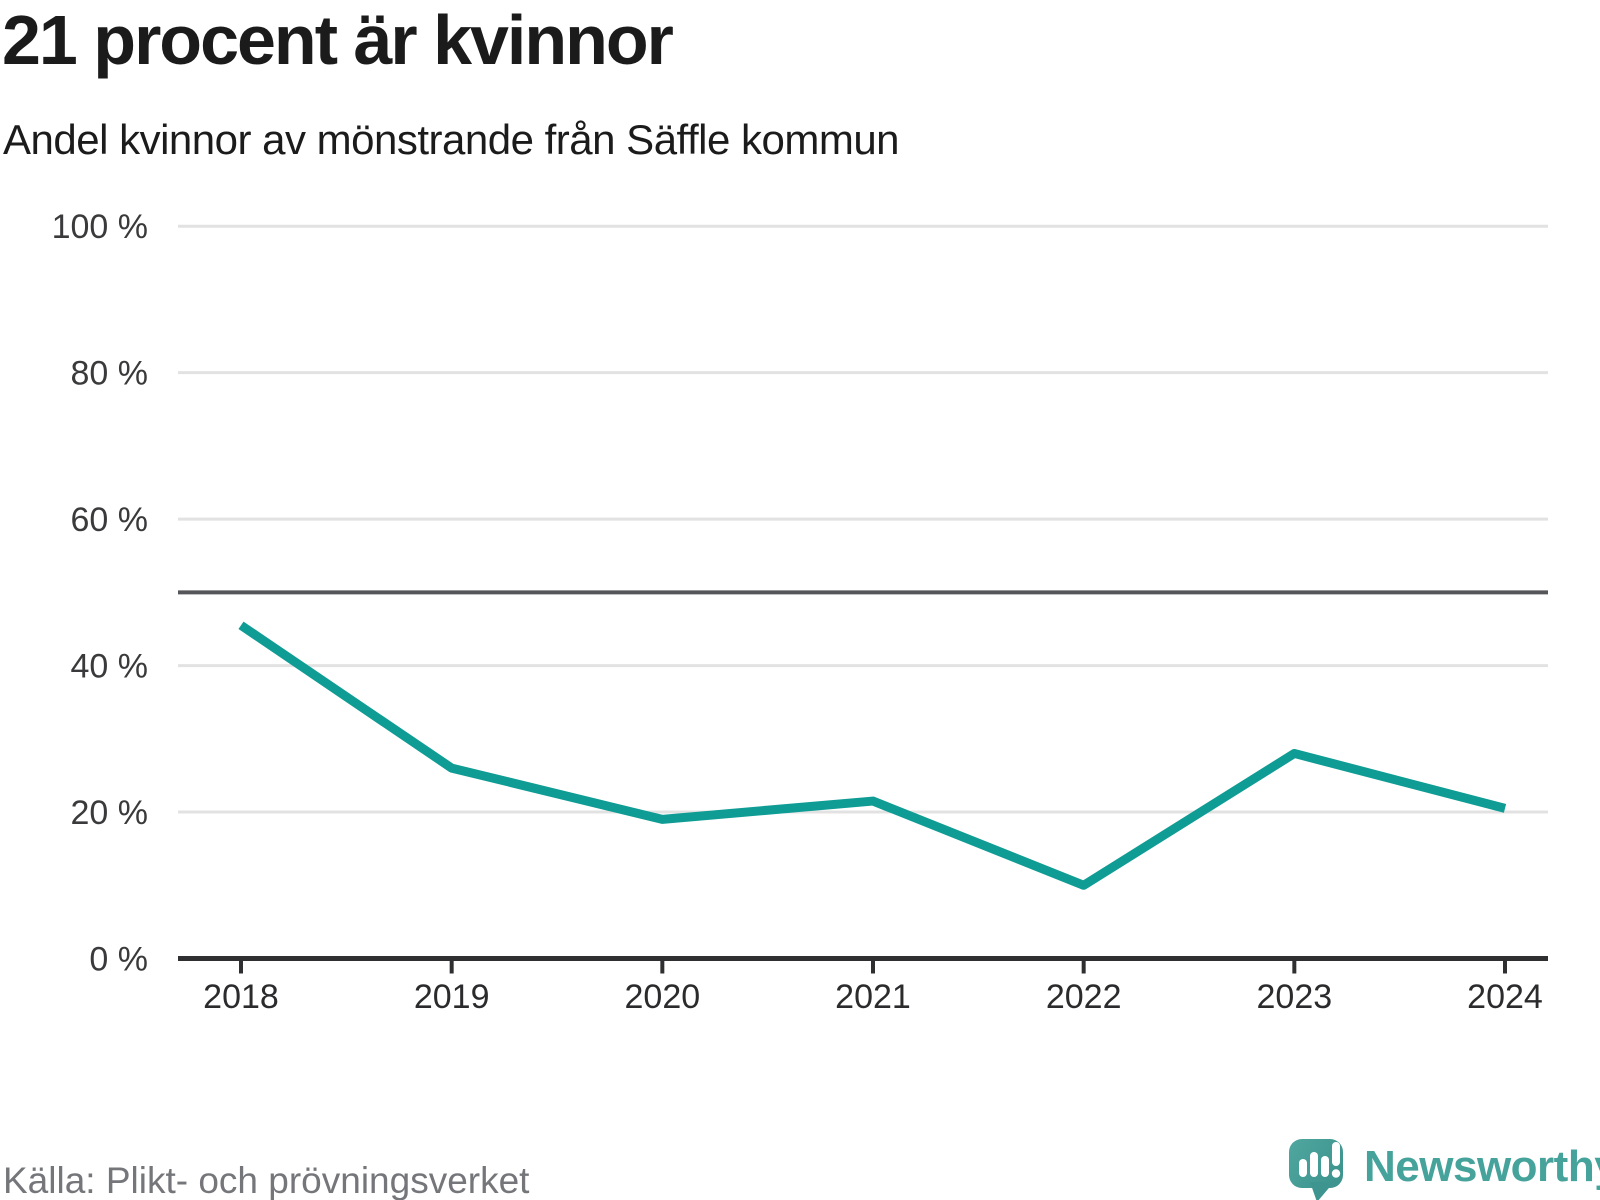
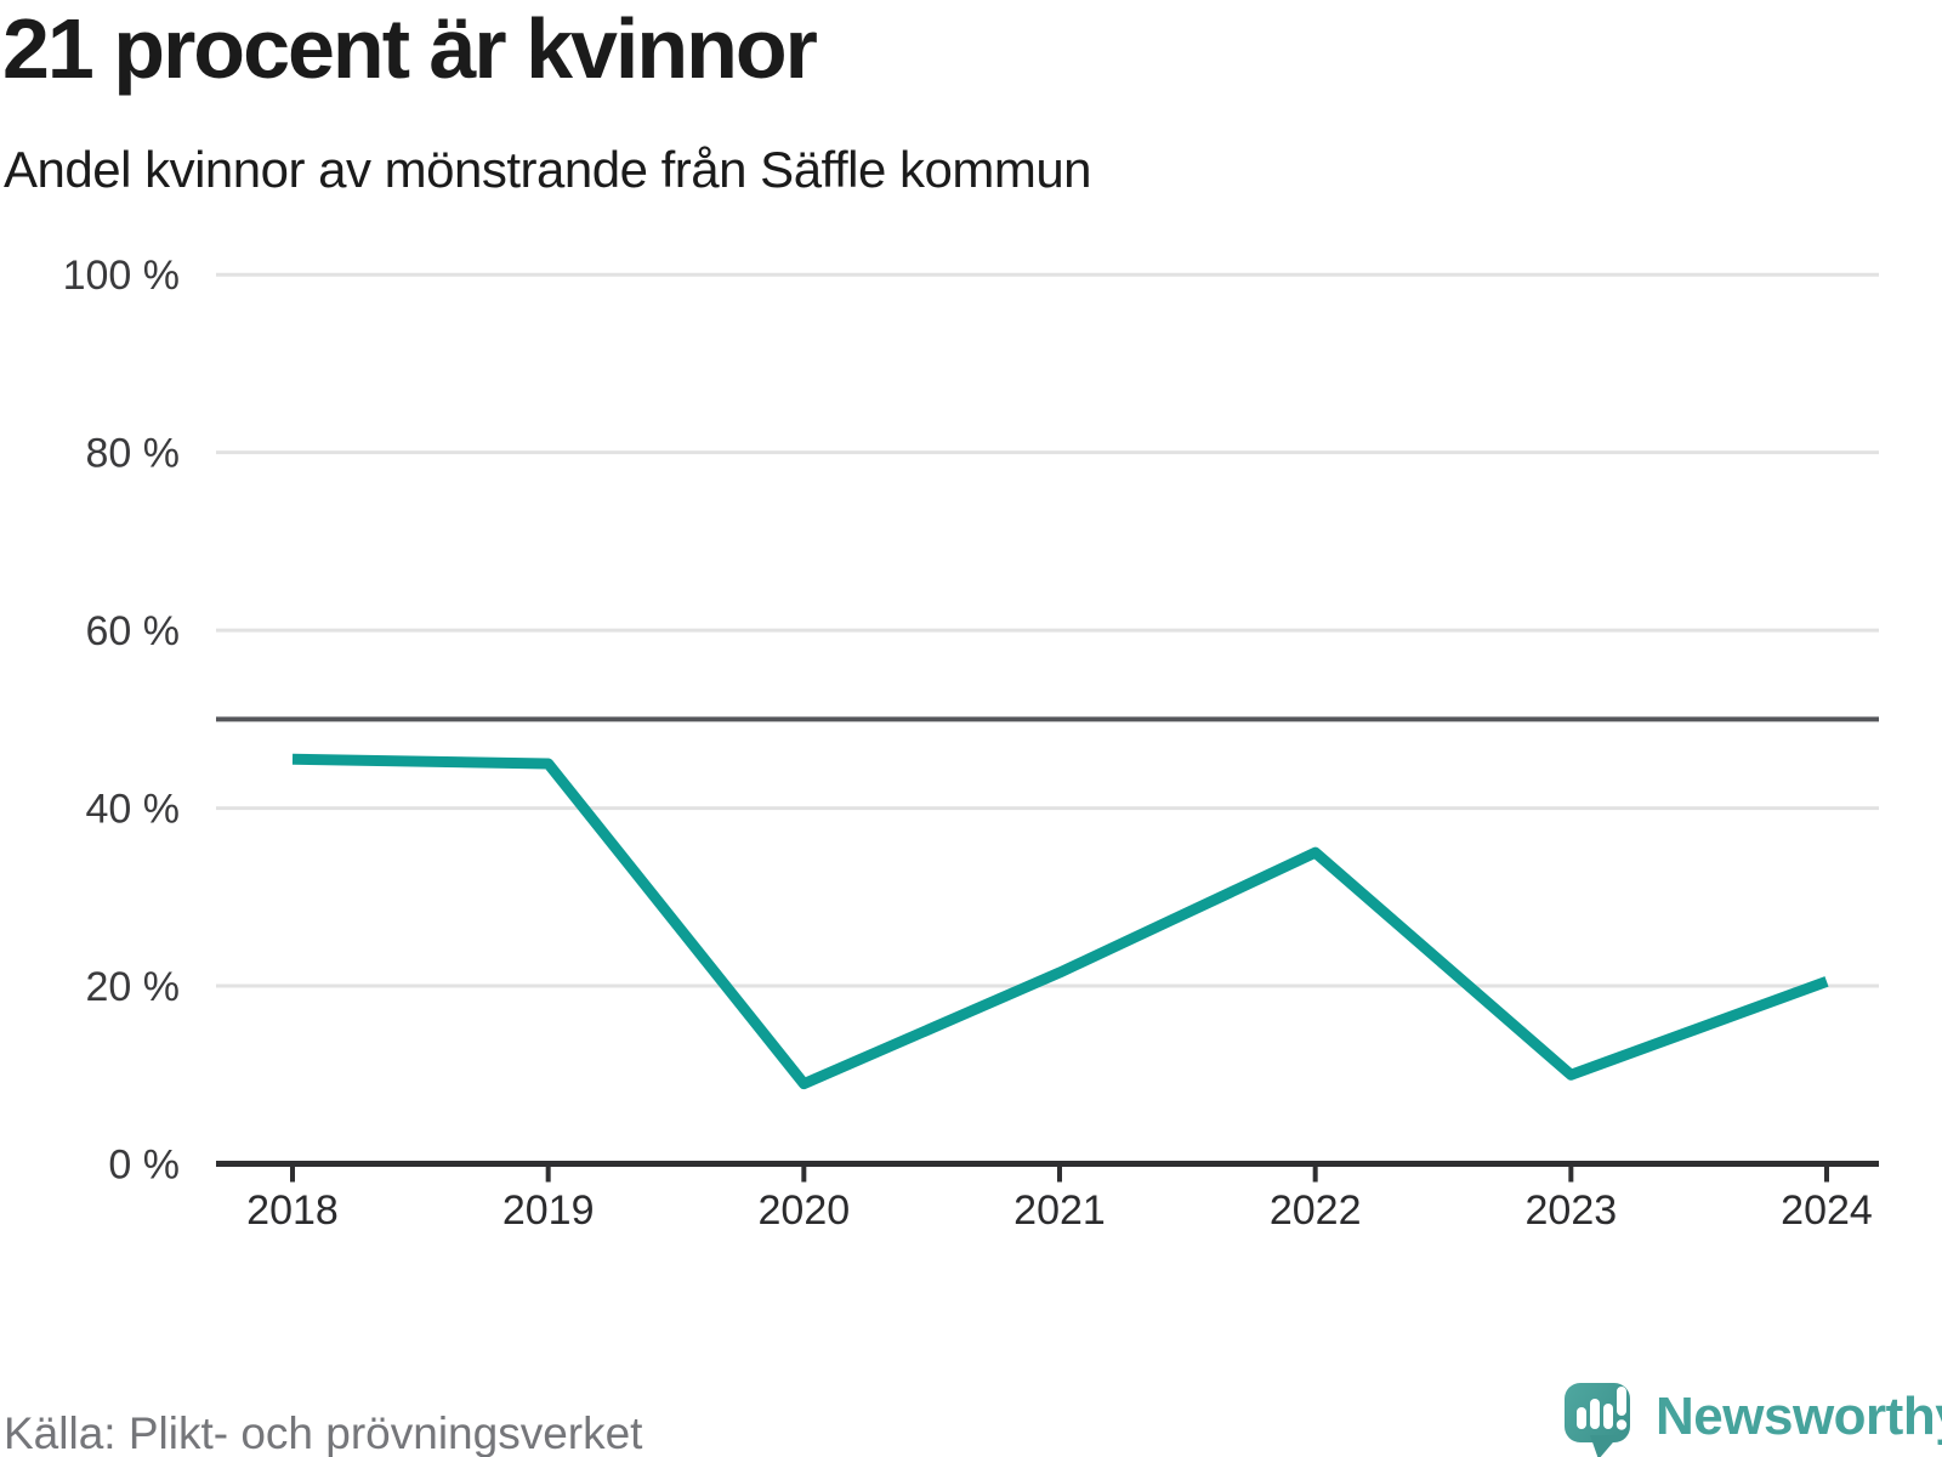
2019: 26% -> 45%
2020: 19% -> 9%
2022: 10% -> 35%
2023: 28% -> 10%
